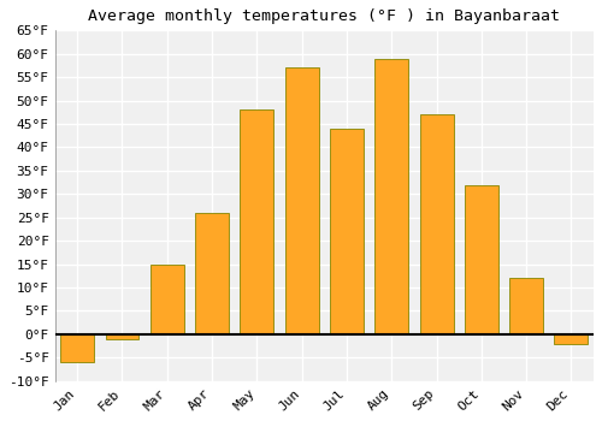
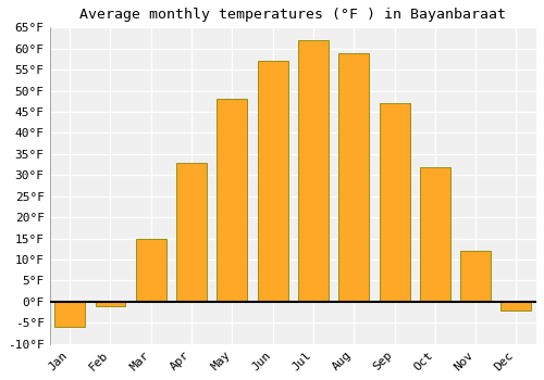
Apr: 26°F -> 33°F
Jul: 44°F -> 62°F
